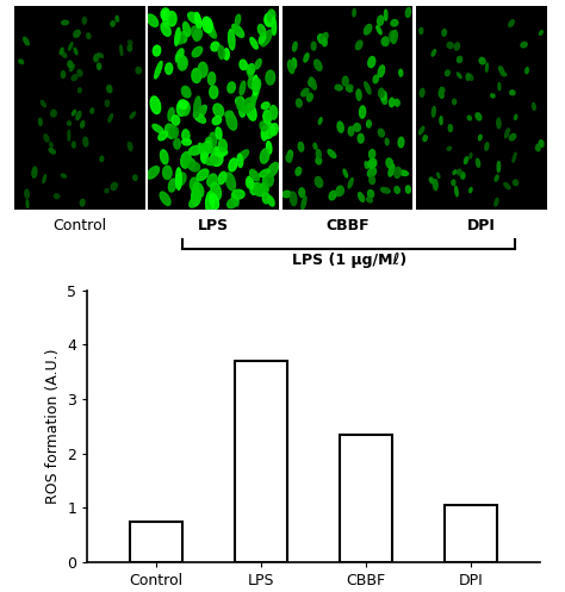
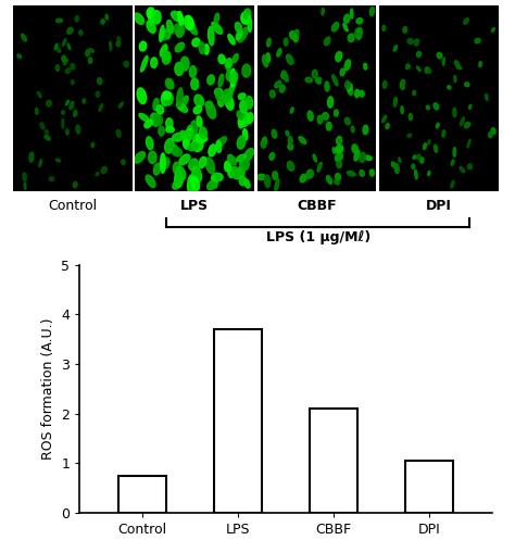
CBBF: 2.35 -> 2.10
